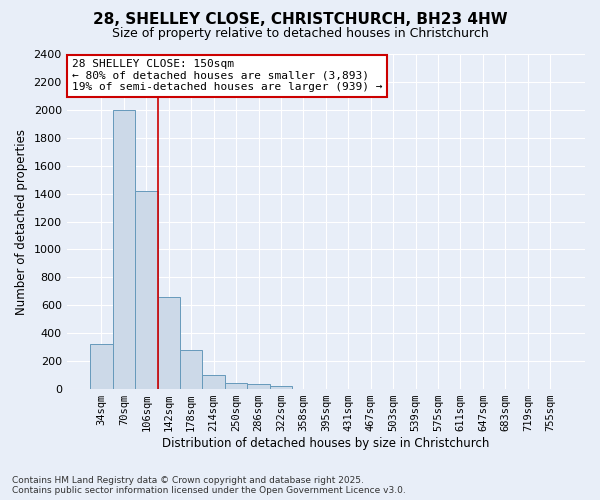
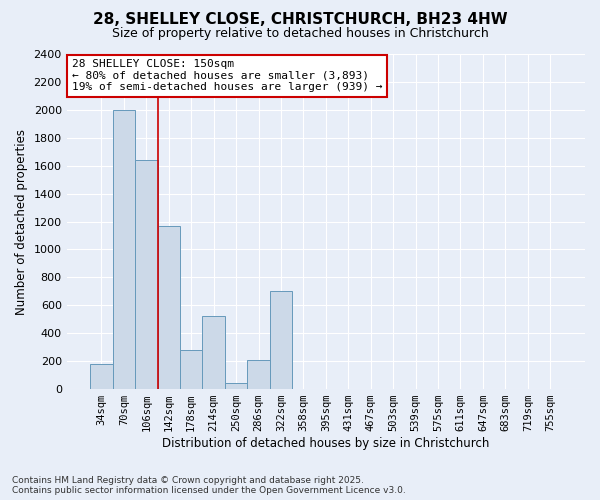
34sqm: 320 -> 180
106sqm: 1420 -> 1640
142sqm: 660 -> 1170
214sqm: 100 -> 520
286sqm: 40 -> 210
322sqm: 20 -> 700
